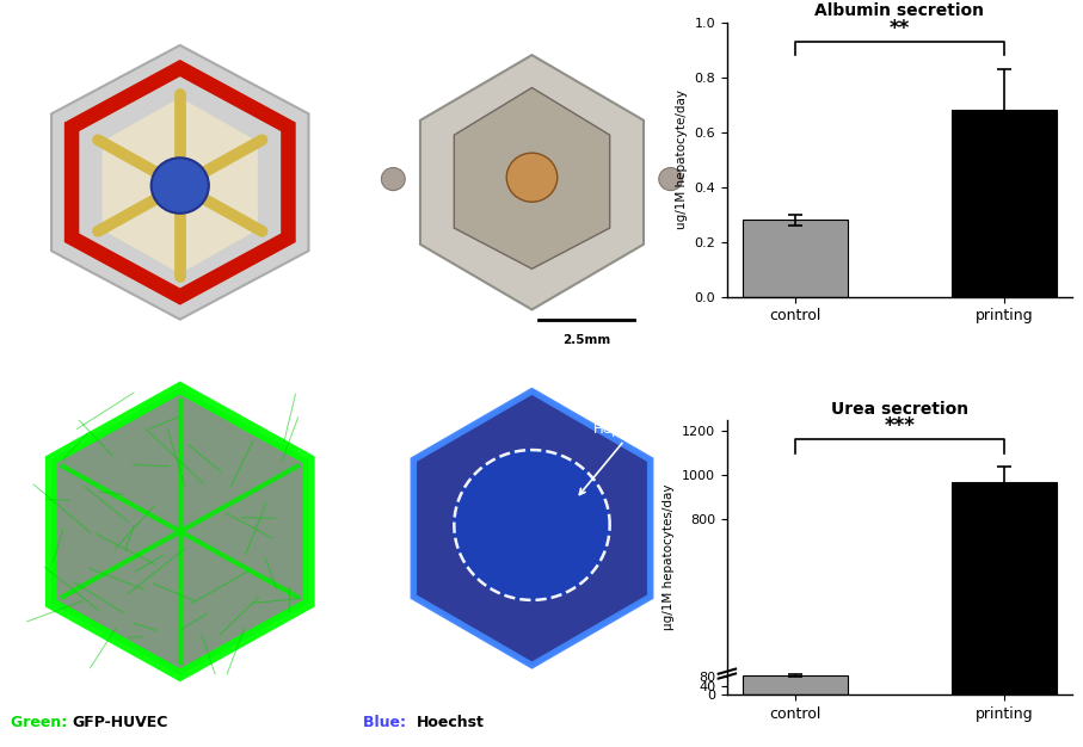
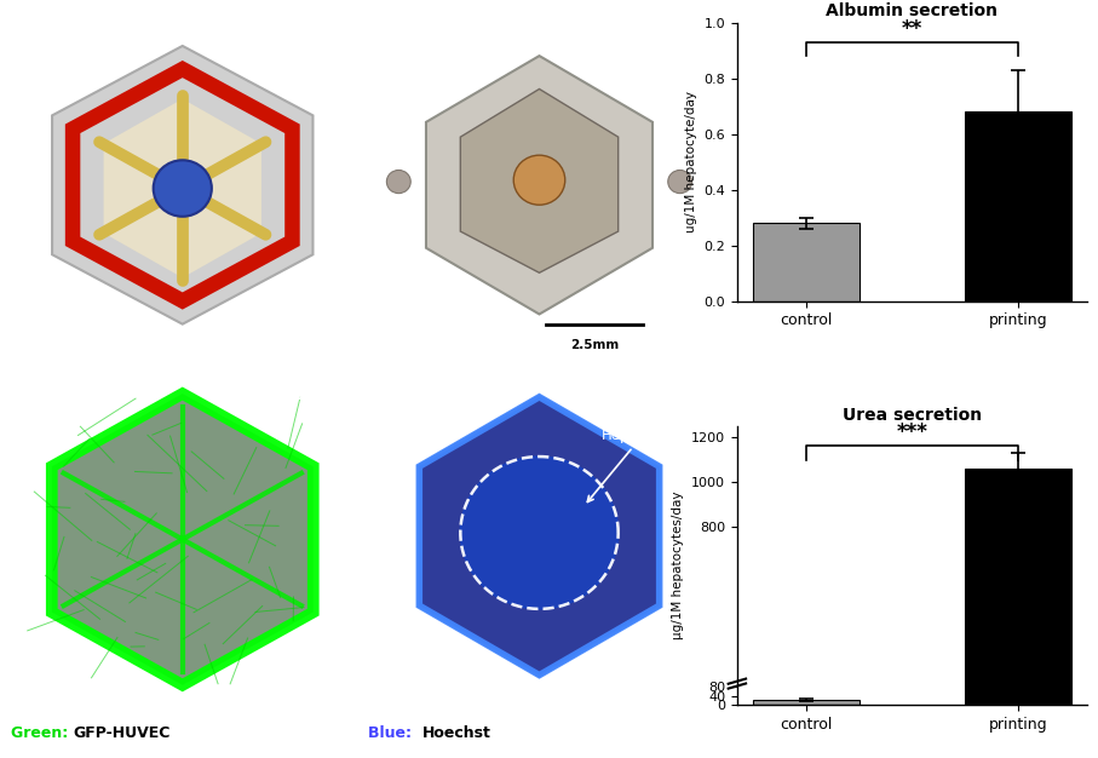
Urea secretion/control: 90 -> 20
Urea secretion/printing: 970 -> 1060
